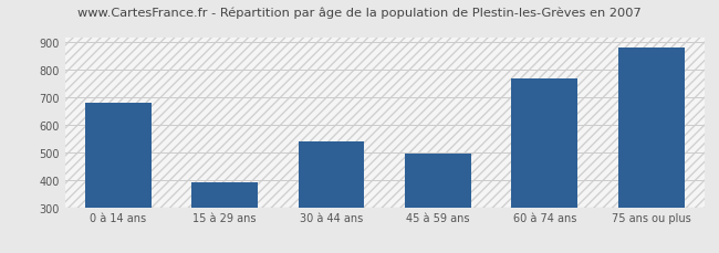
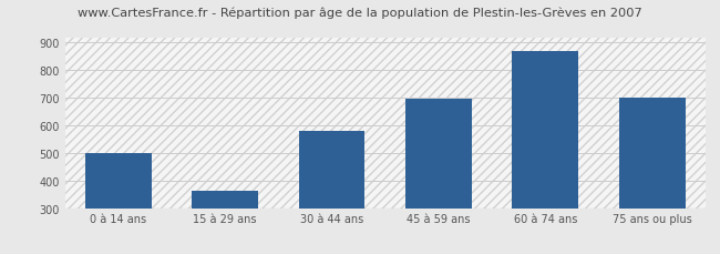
0 à 14 ans: 680 -> 500
15 à 29 ans: 390 -> 362
30 à 44 ans: 540 -> 580
45 à 59 ans: 495 -> 697
60 à 74 ans: 770 -> 868
75 ans ou plus: 880 -> 699
